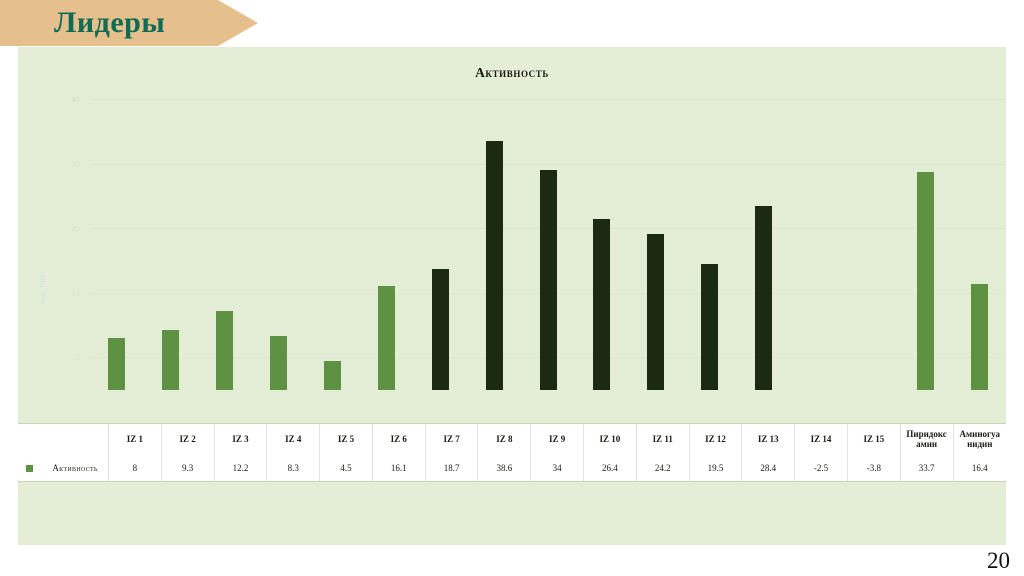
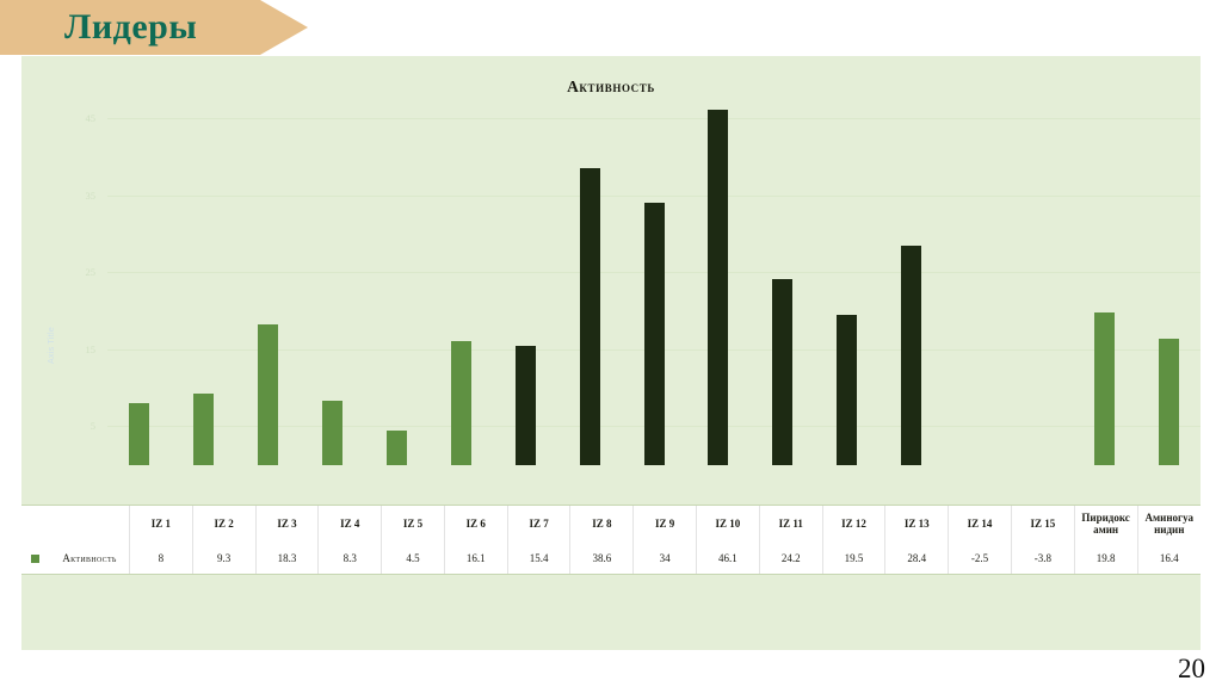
IZ 3: 12.2 -> 18.3
IZ 7: 18.7 -> 15.4
IZ 10: 26.4 -> 46.1
Пиридокс амин: 33.7 -> 19.8
